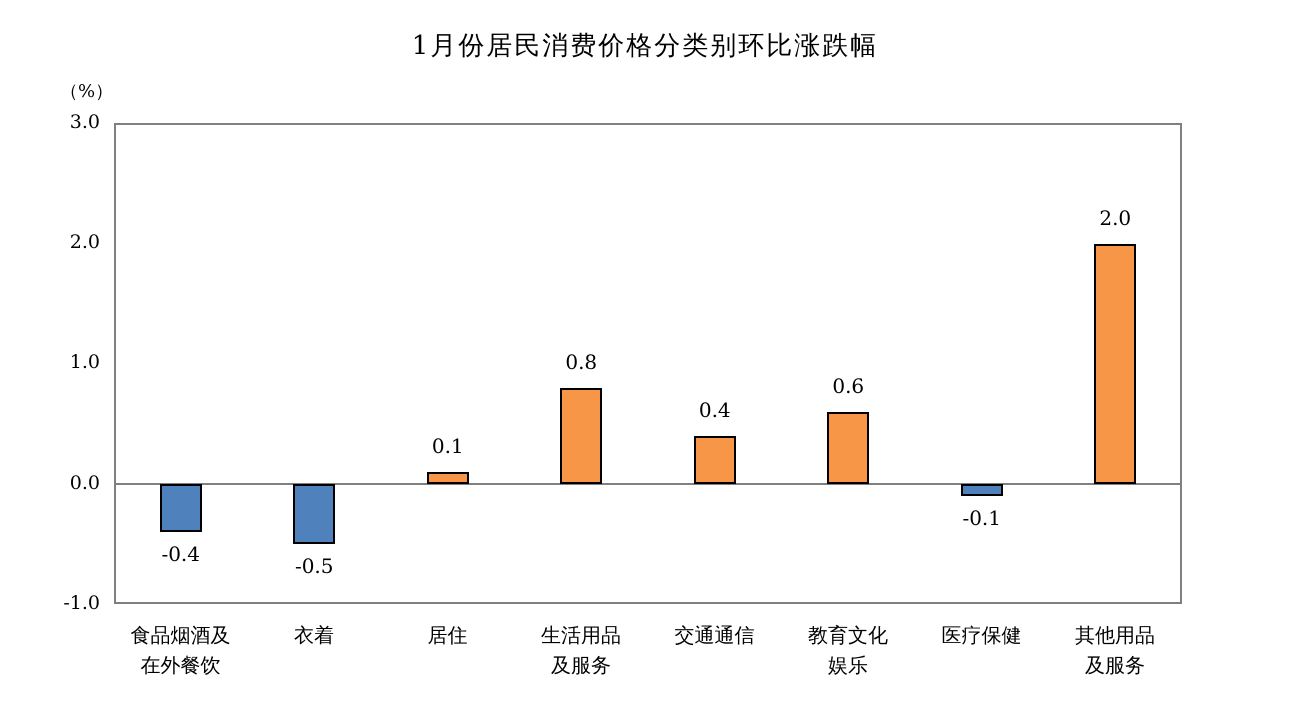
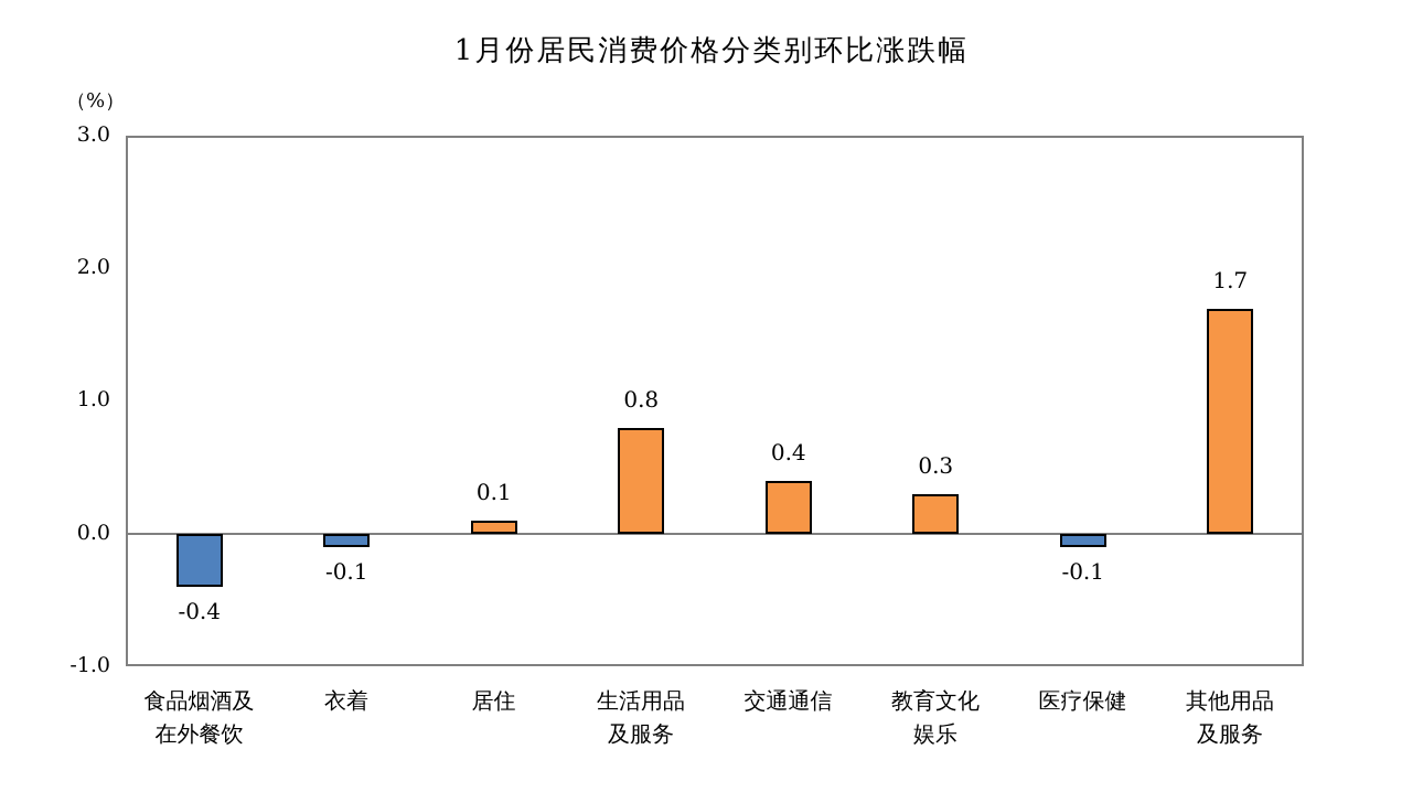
衣着: -0.5 -> -0.1
教育文化娱乐: 0.6 -> 0.3
其他用品及服务: 2.0 -> 1.7
